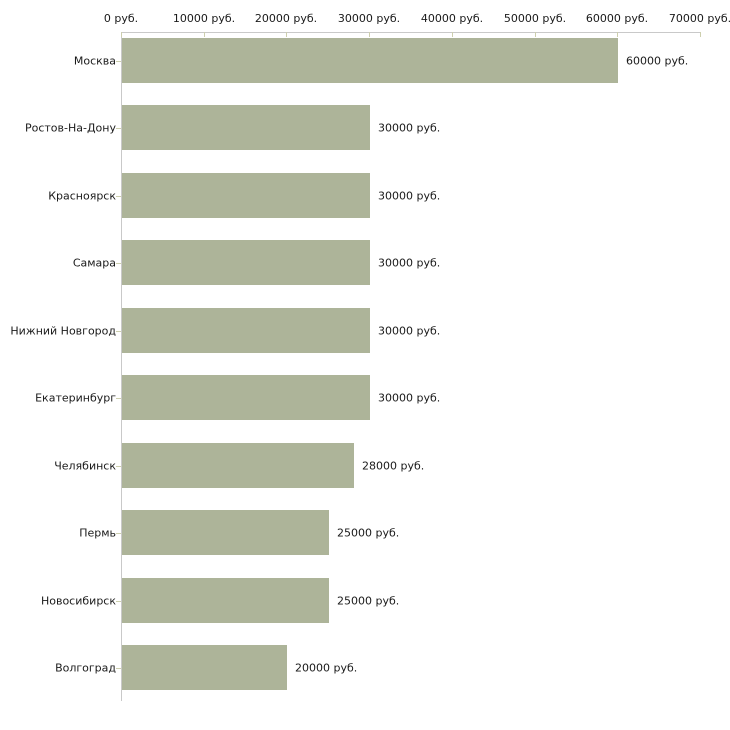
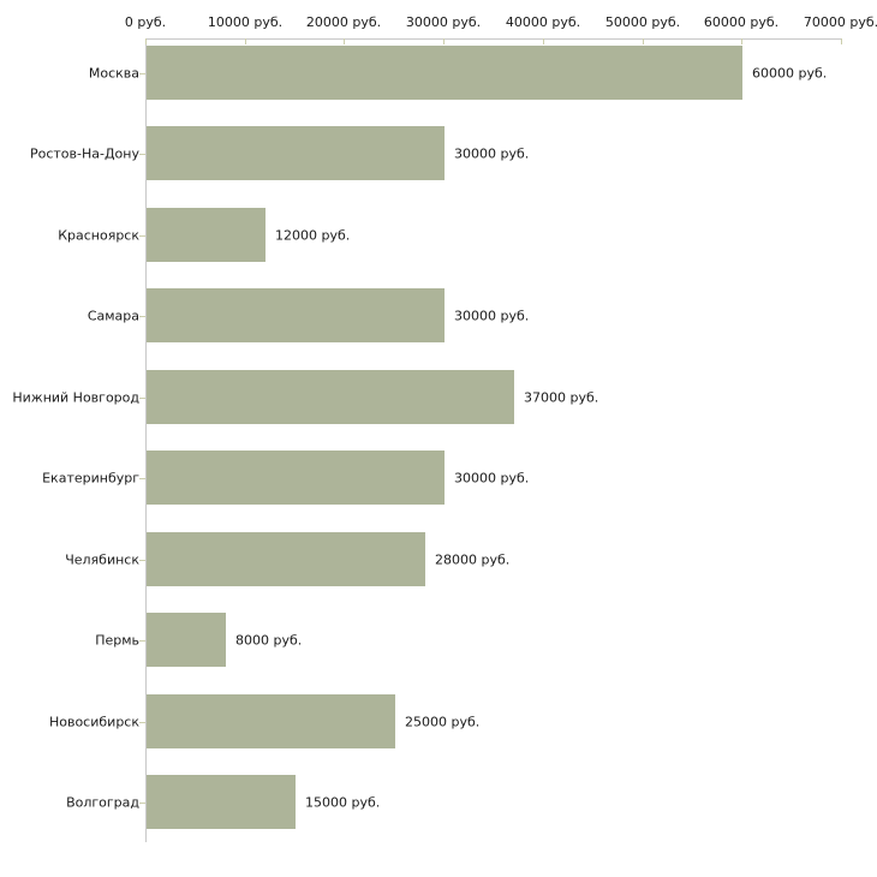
Красноярск: 30000 -> 12000
Нижний Новгород: 30000 -> 37000
Пермь: 25000 -> 8000
Волгоград: 20000 -> 15000
